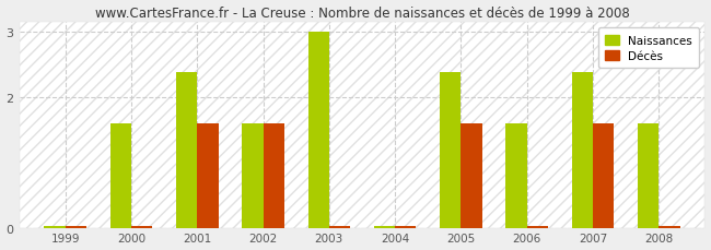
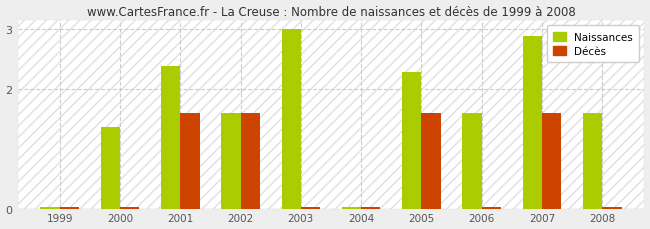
Naissances/2000: 1.60 -> 1.36
Naissances/2005: 2.38 -> 2.28
Naissances/2007: 2.38 -> 2.88
